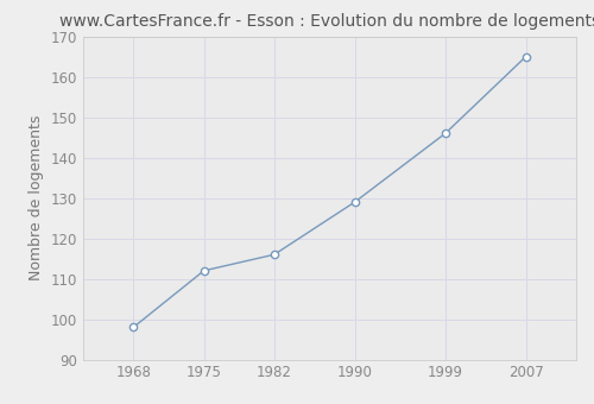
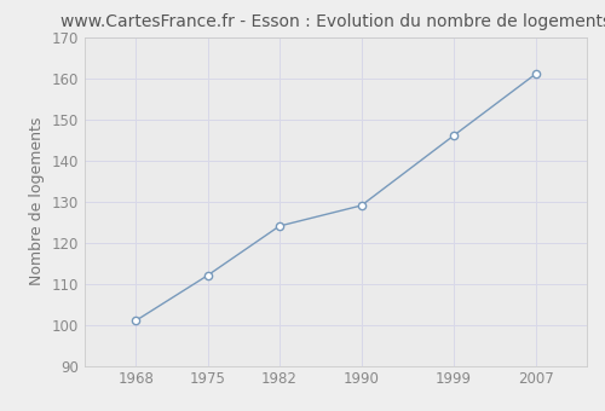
1968: 98 -> 101
1982: 116 -> 124
2007: 165 -> 161
